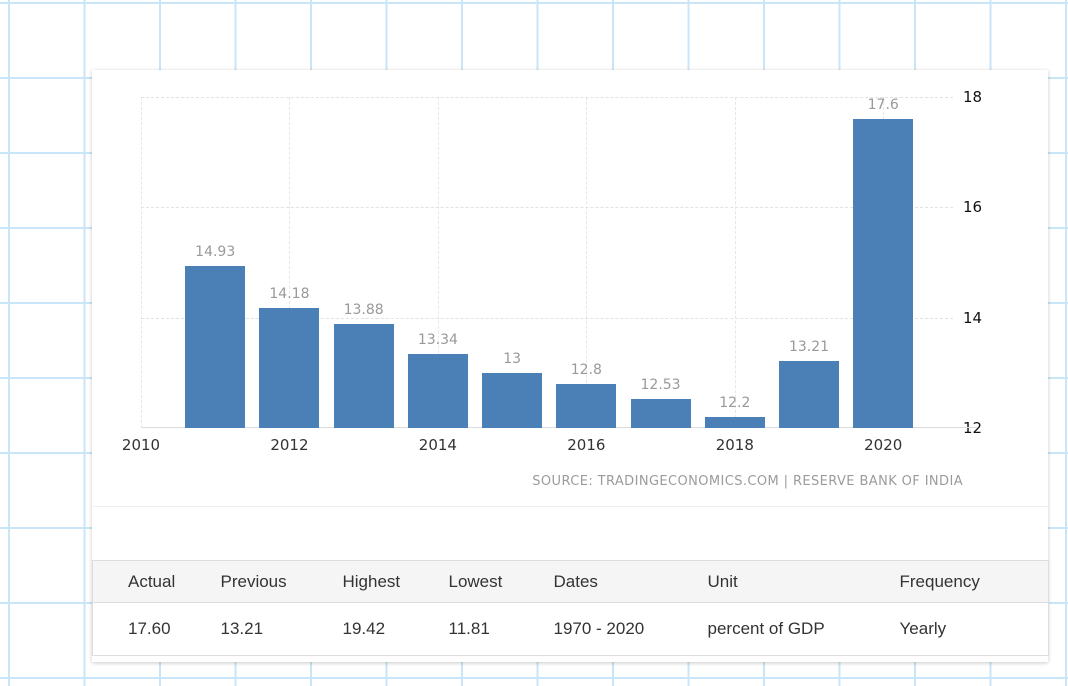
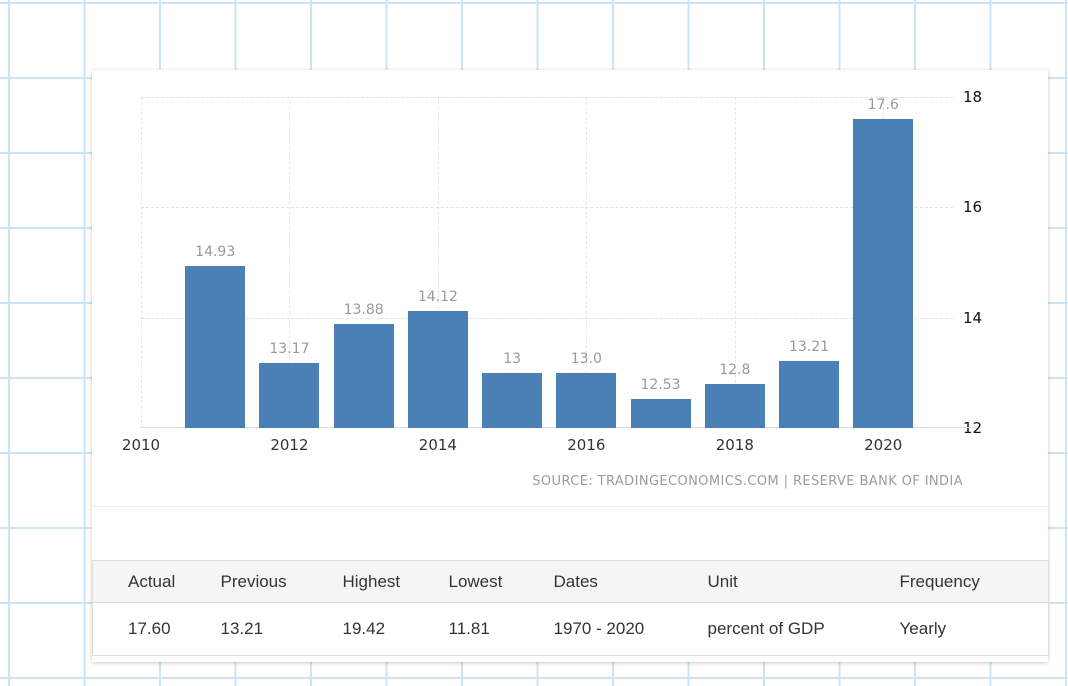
2012: 14.18 -> 13.17
2014: 13.34 -> 14.12
2016: 12.8 -> 13.0
2018: 12.2 -> 12.8
